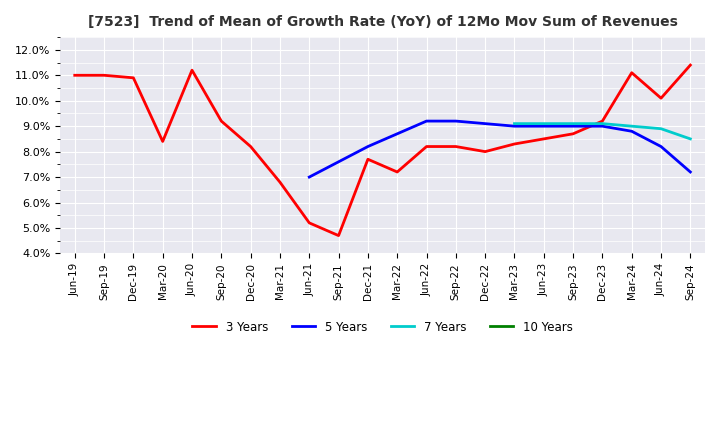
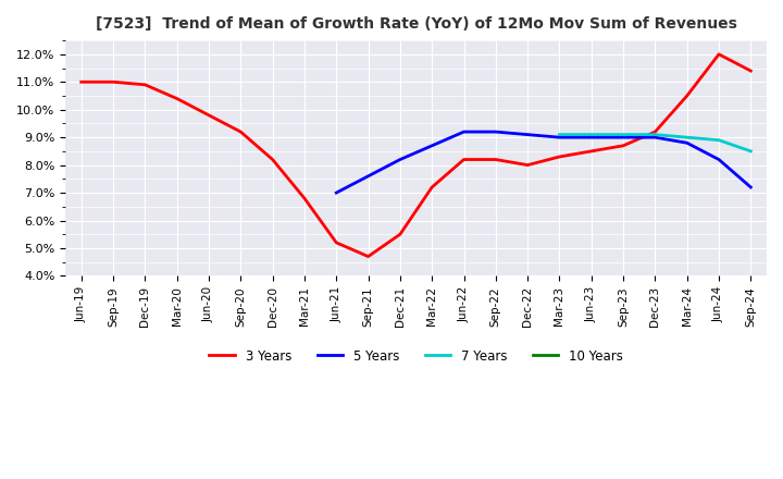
3 Years/Mar-20: 8.4% -> 10.4%
3 Years/Jun-20: 11.2% -> 9.8%
3 Years/Dec-21: 7.7% -> 5.5%
3 Years/Mar-24: 11.1% -> 10.5%
3 Years/Jun-24: 10.1% -> 12.0%
